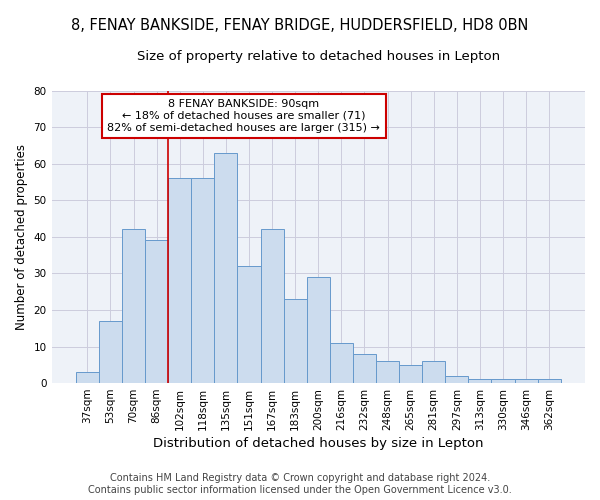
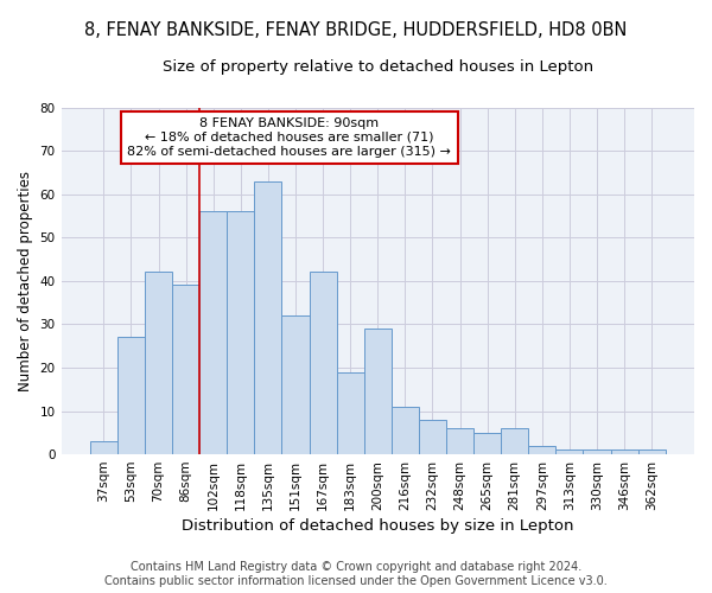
53sqm: 17 -> 27
183sqm: 23 -> 19
